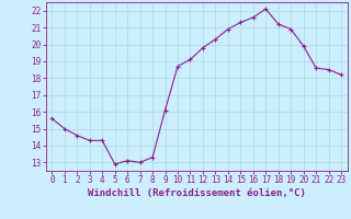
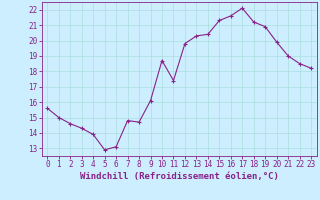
4: 14.3 -> 13.9
7: 13.0 -> 14.8
8: 13.3 -> 14.7
11: 19.1 -> 17.4
14: 20.9 -> 20.4
21: 18.6 -> 19.0
